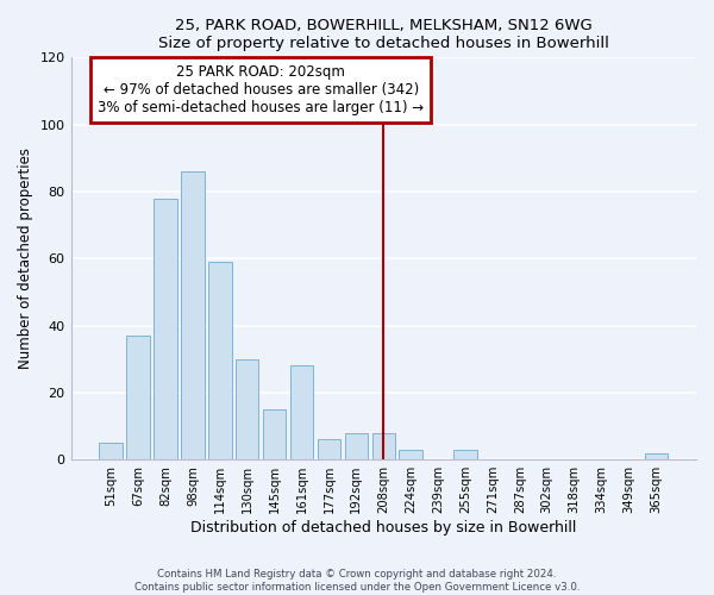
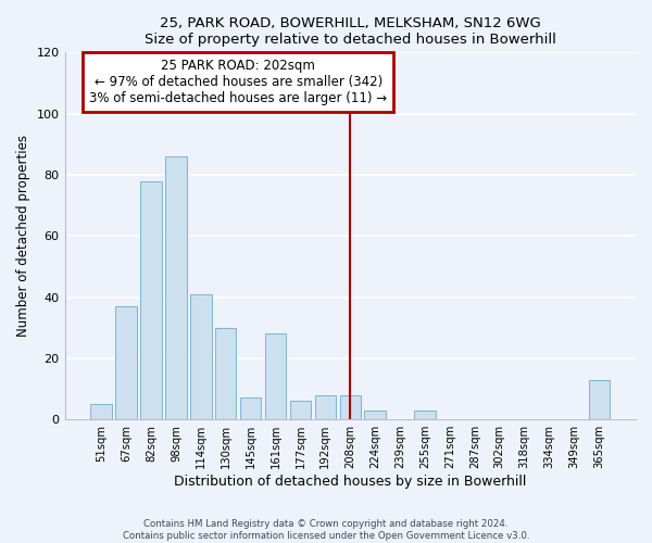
114sqm: 59 -> 41
145sqm: 15 -> 7
365sqm: 2 -> 13
